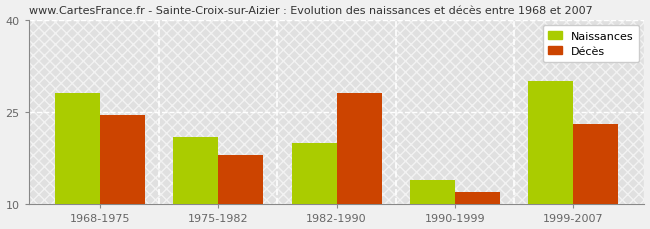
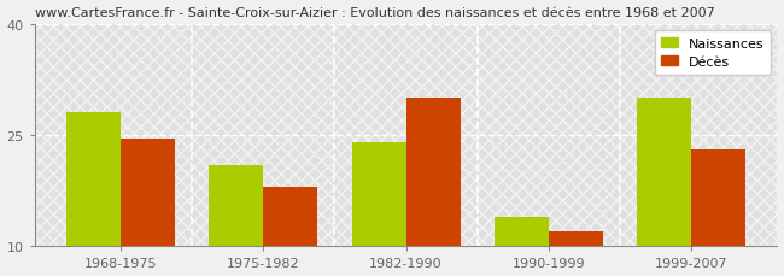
Naissances/1982-1990: 20 -> 24
Décès/1982-1990: 28.0 -> 30.0
